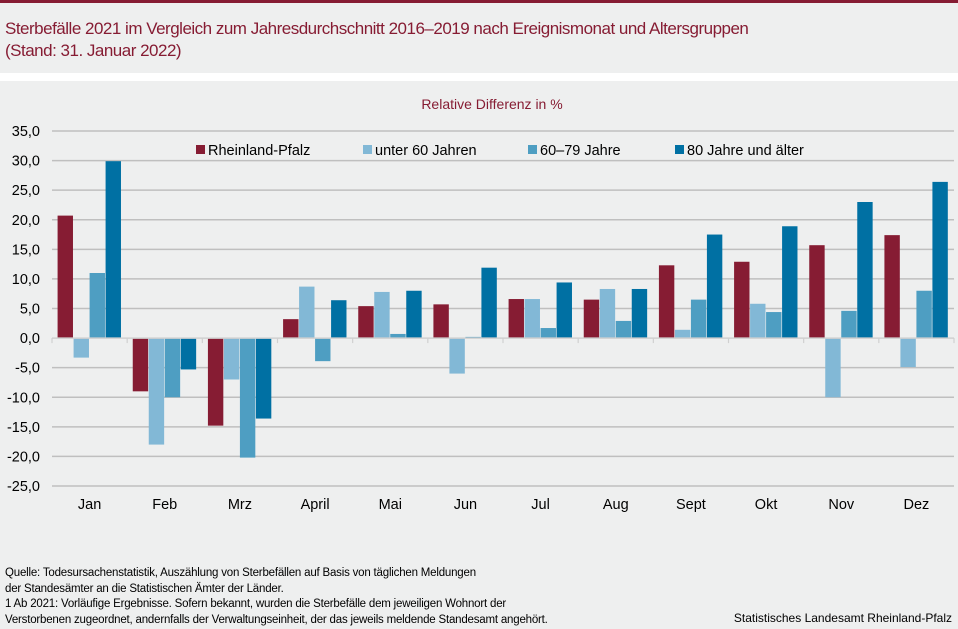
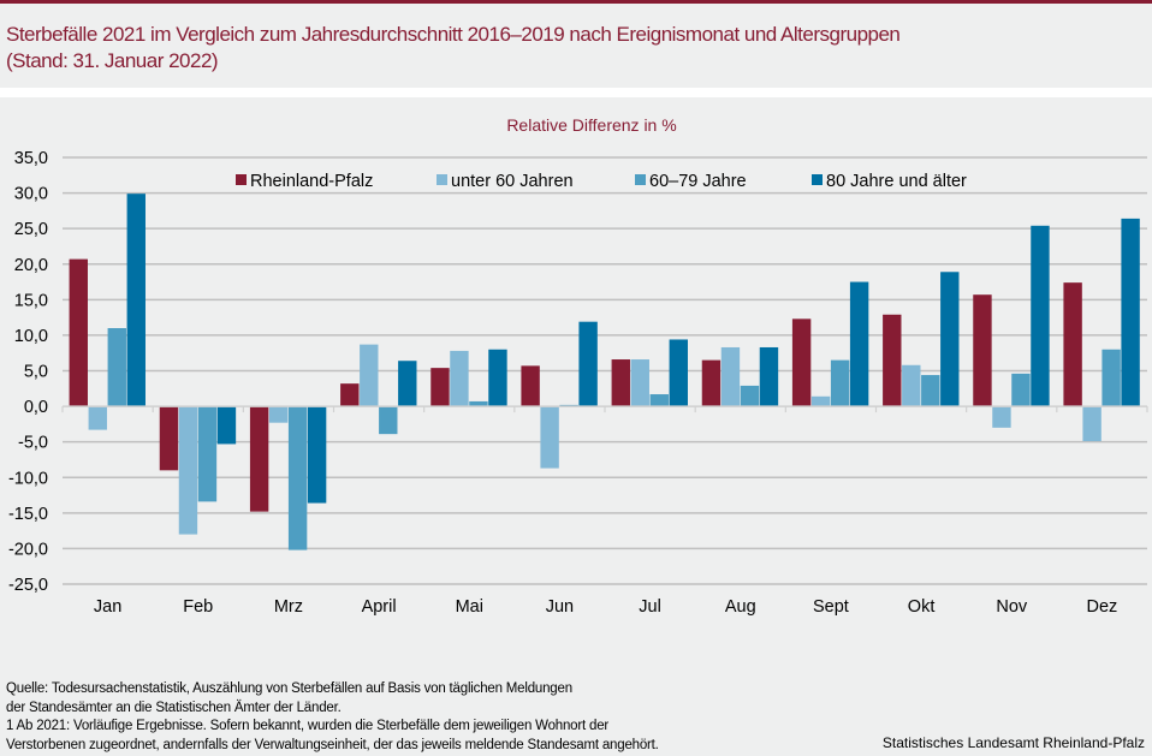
60–79 Jahre/Feb: -10 -> -13
unter 60 Jahren/Mrz: -7 -> -2
unter 60 Jahren/Jun: -6 -> -9
unter 60 Jahren/Nov: -10 -> -3
80 Jahre und älter/Nov: 23 -> 25
